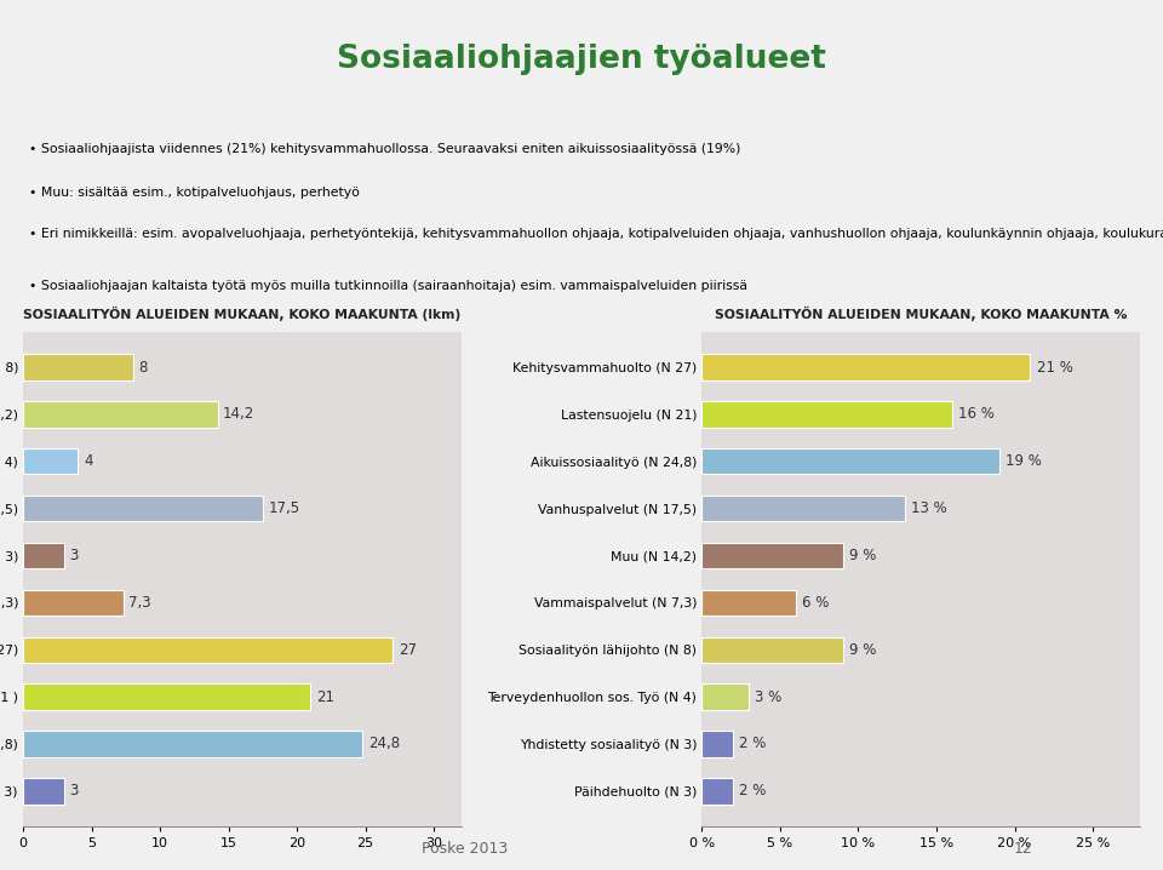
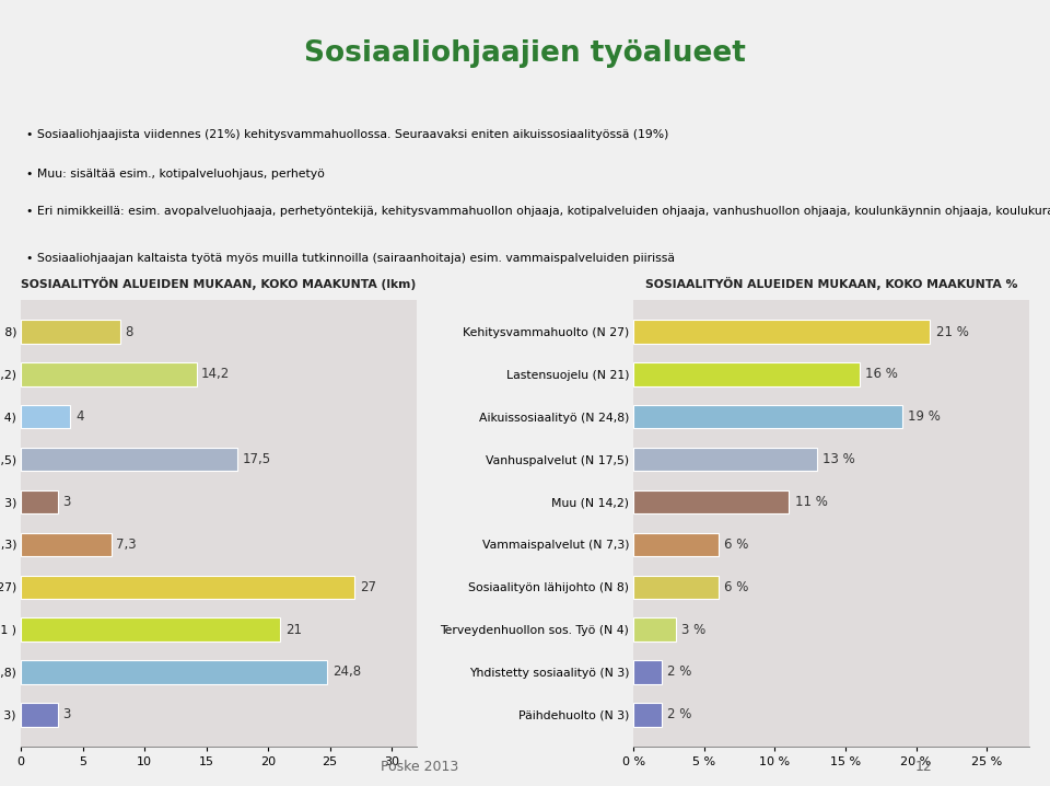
SOSIAALITYÖN ALUEIDEN MUKAAN, KOKO MAAKUNTA %/Muu (N 14,2): 9 -> 11
SOSIAALITYÖN ALUEIDEN MUKAAN, KOKO MAAKUNTA %/Sosiaalityön lähijohto (N 8): 9 -> 6
